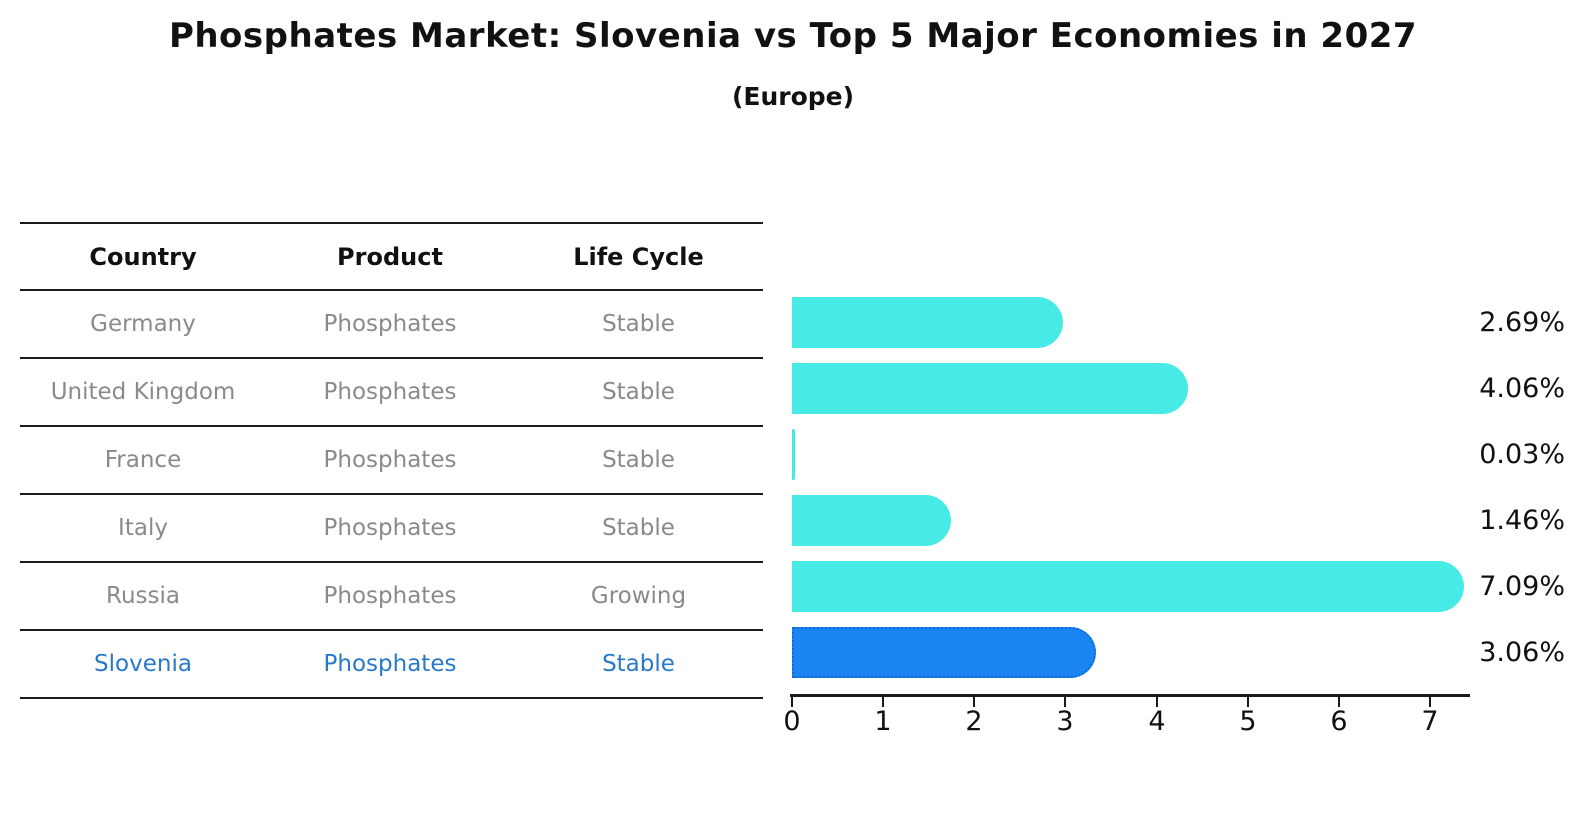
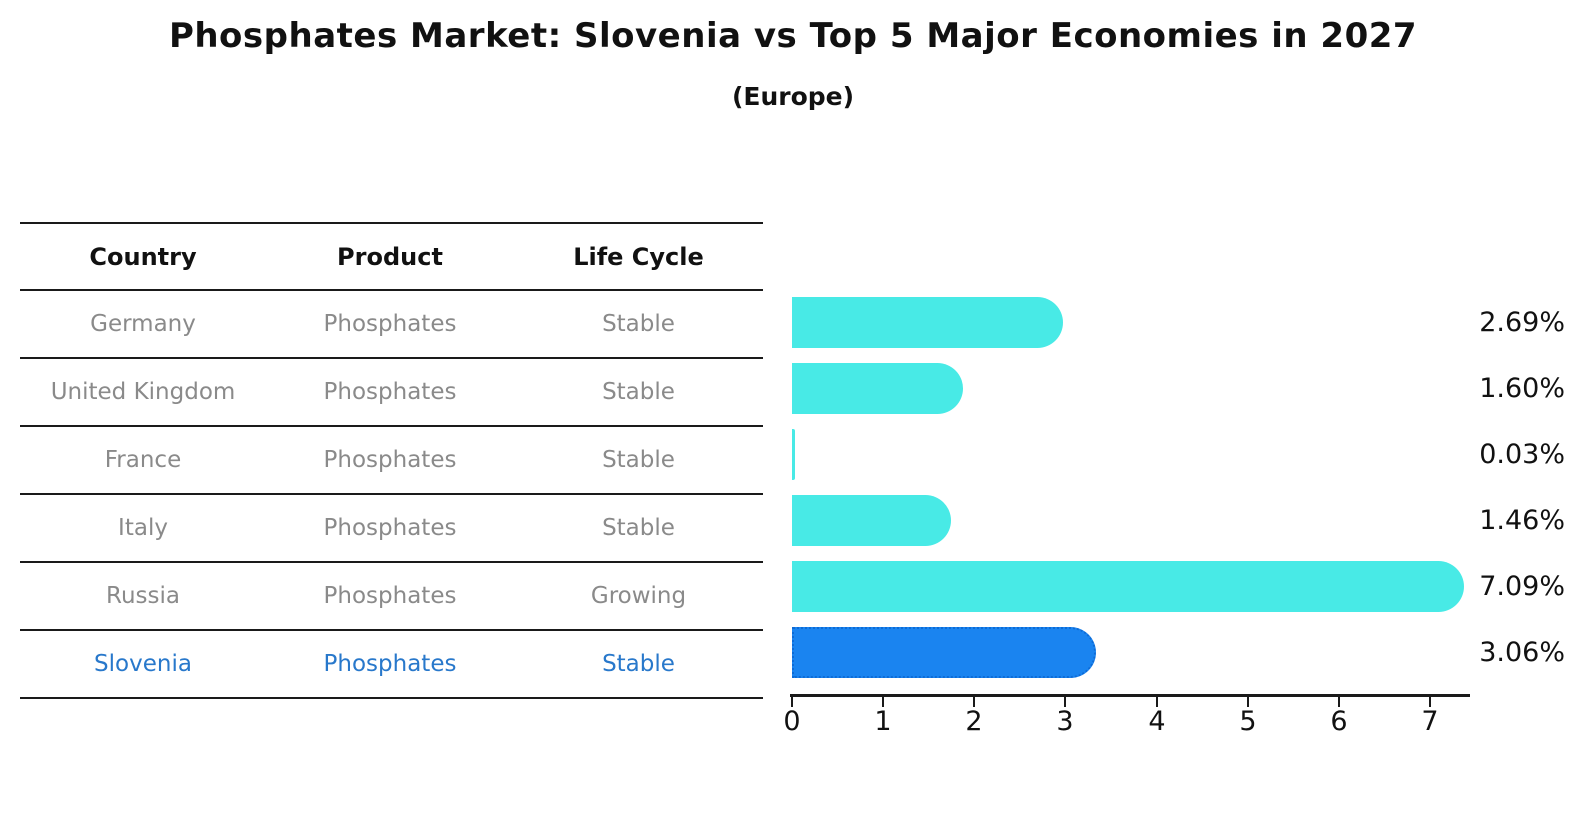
United Kingdom: 4.06% -> 1.60%
